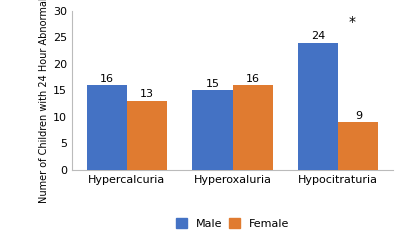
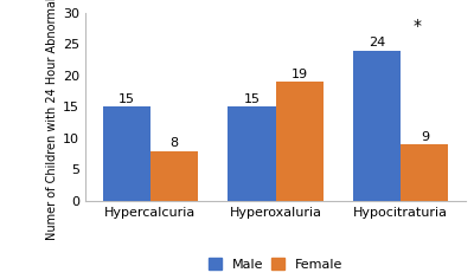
Male/Hypercalcuria: 16 -> 15
Female/Hypercalcuria: 13 -> 8
Female/Hyperoxaluria: 16 -> 19
